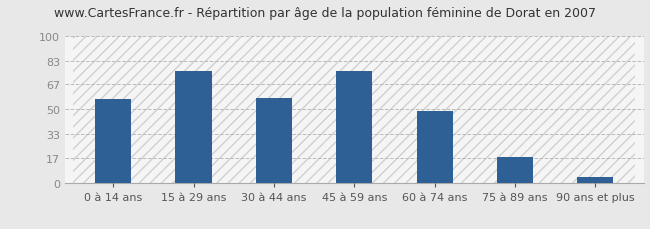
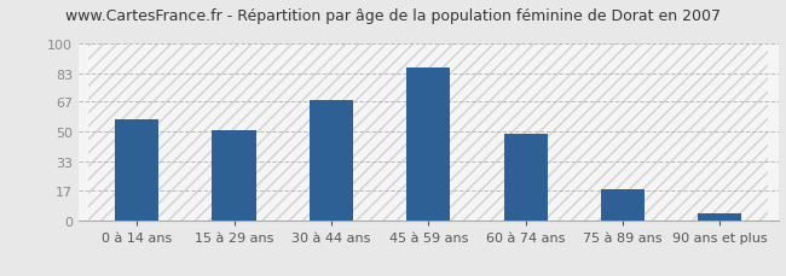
15 à 29 ans: 76 -> 51
30 à 44 ans: 58 -> 68
45 à 59 ans: 76 -> 86
